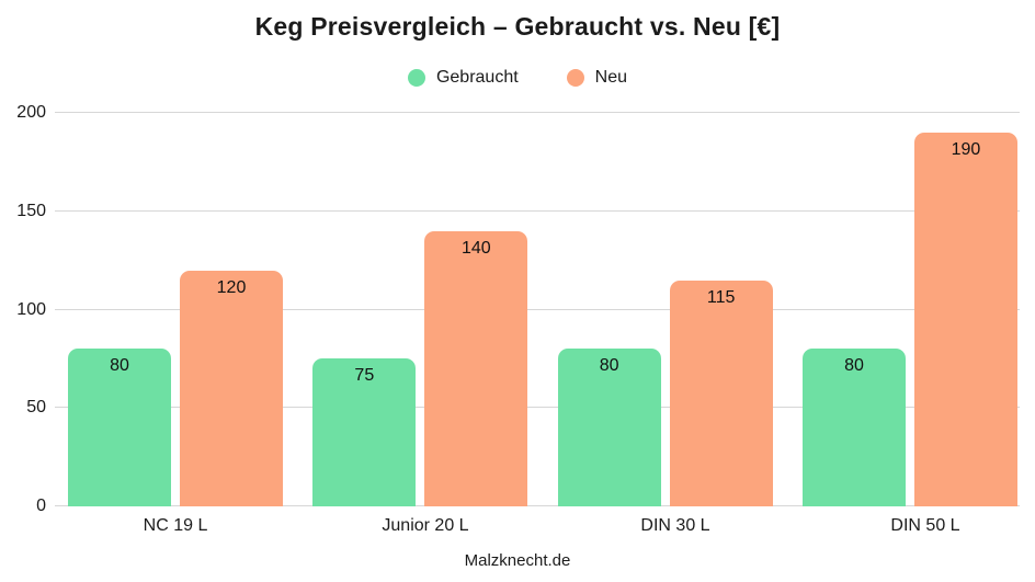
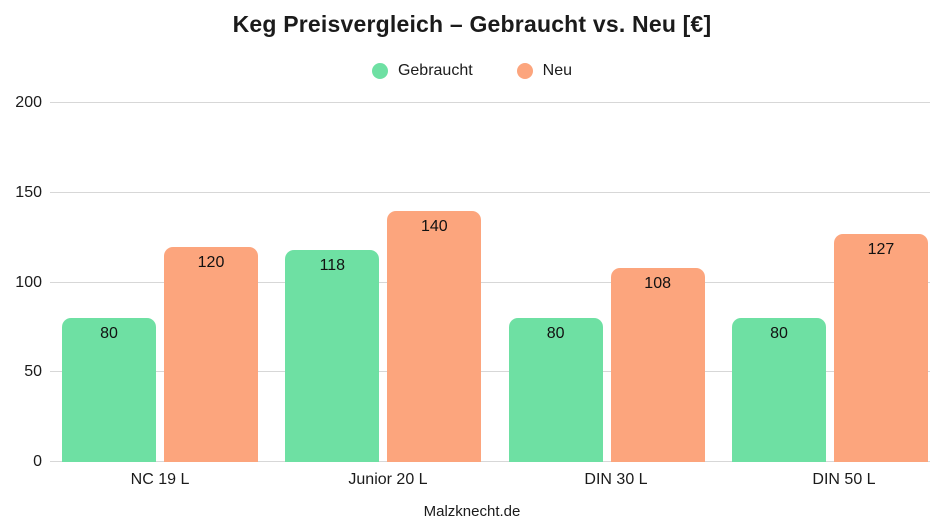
Gebraucht/Junior 20 L: 75 -> 118
Neu/DIN 30 L: 115 -> 108
Neu/DIN 50 L: 190 -> 127
